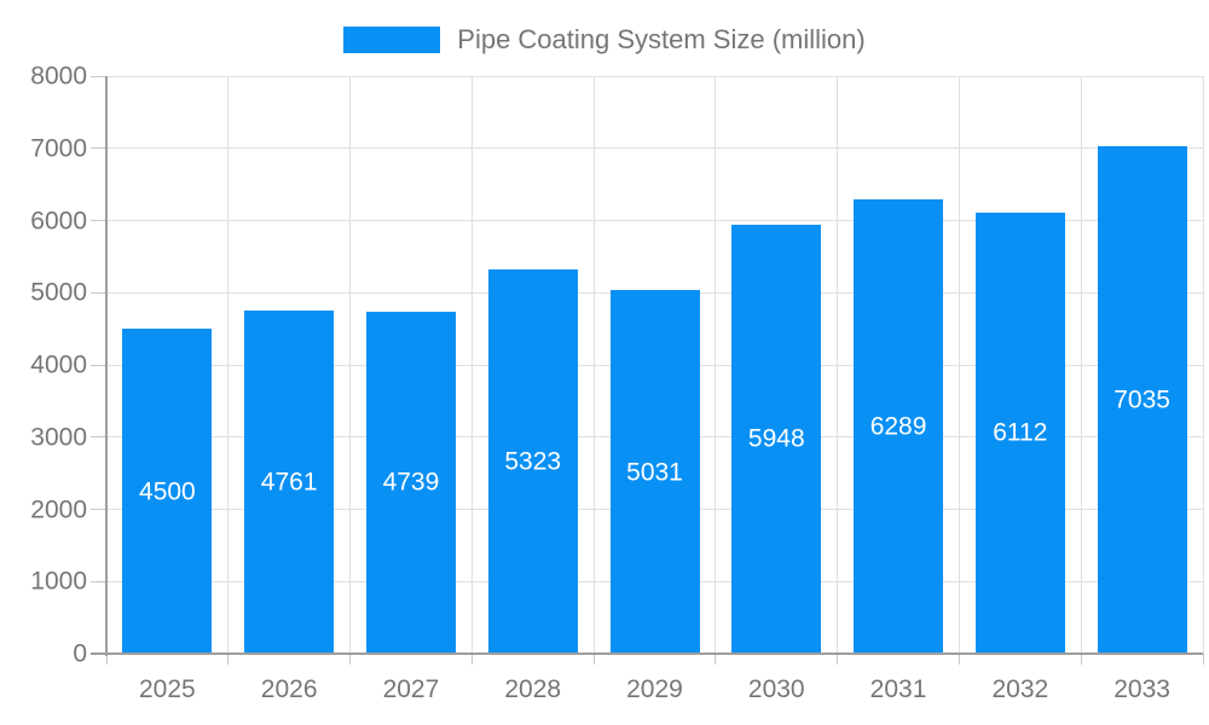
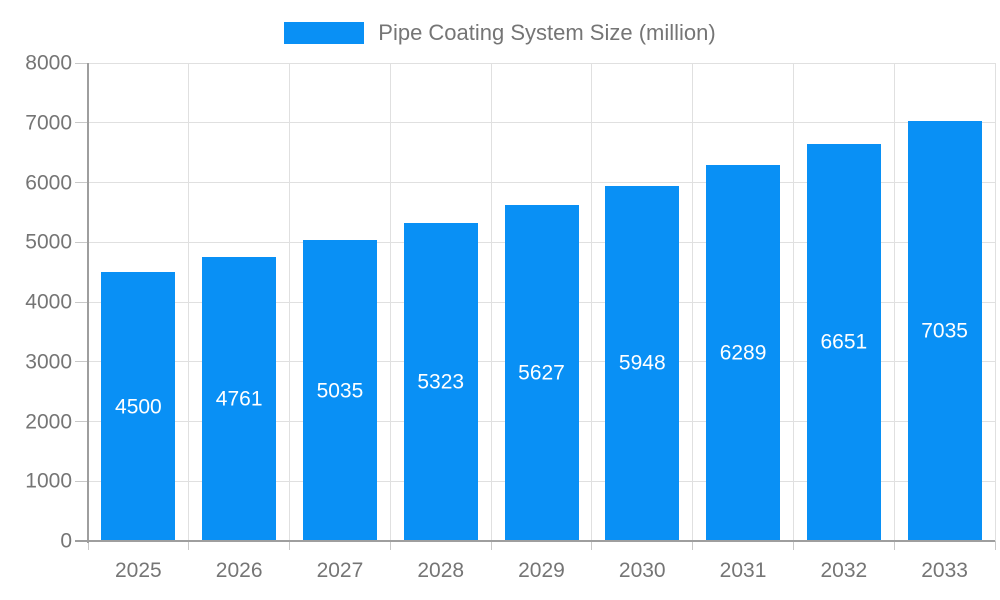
2027: 4739 -> 5035
2029: 5031 -> 5627
2032: 6112 -> 6651
